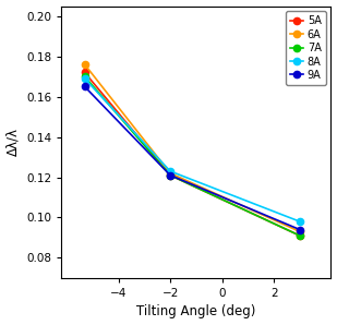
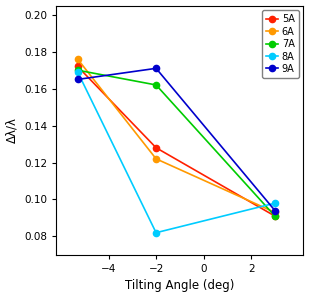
5A/−2: 0.121 -> 0.128
7A/−2: 0.121 -> 0.162
8A/−2: 0.123 -> 0.082
9A/−2: 0.121 -> 0.171
